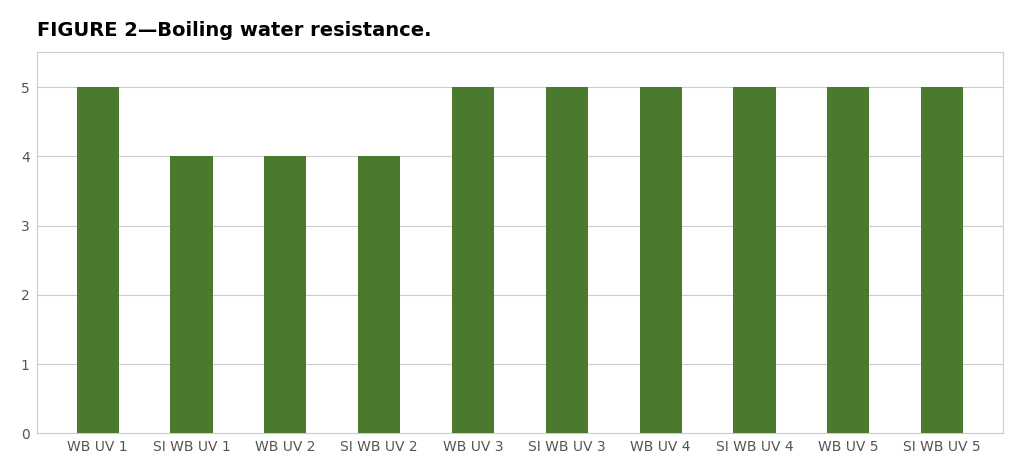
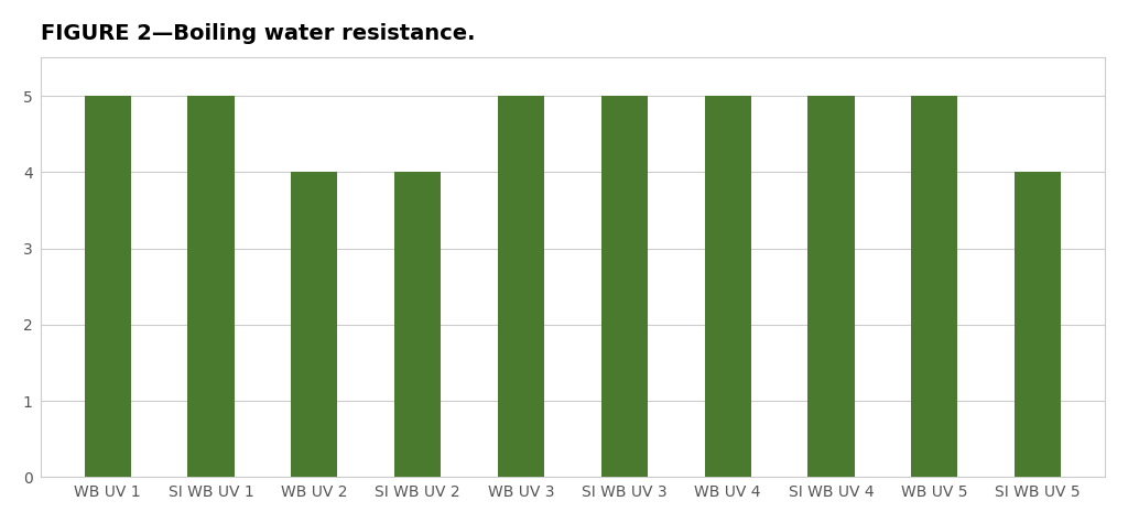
SI WB UV 1: 4 -> 5
SI WB UV 5: 5 -> 4
